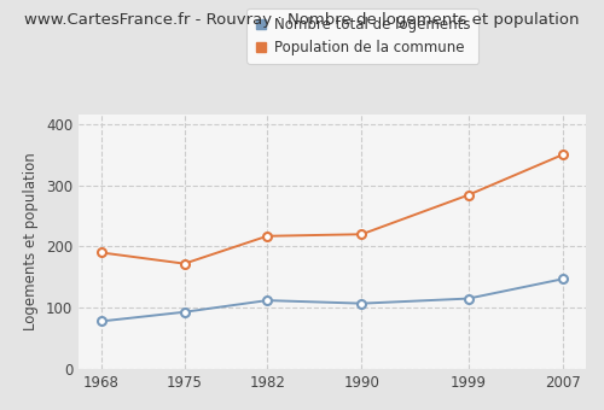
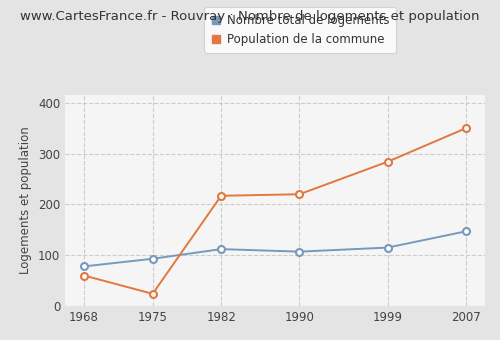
Population de la commune/1968: 190 -> 60
Population de la commune/1975: 172 -> 24
